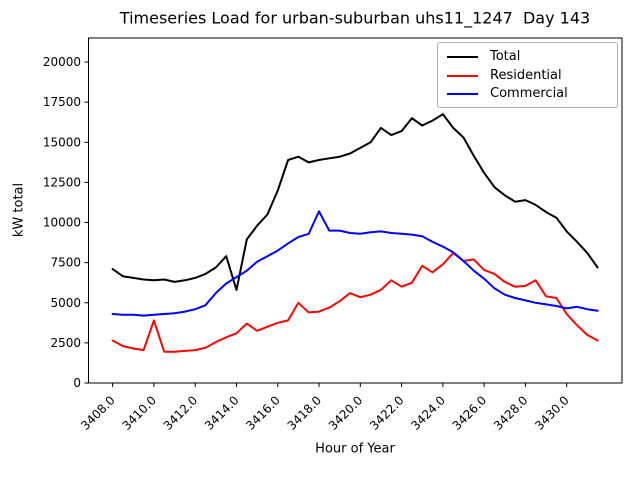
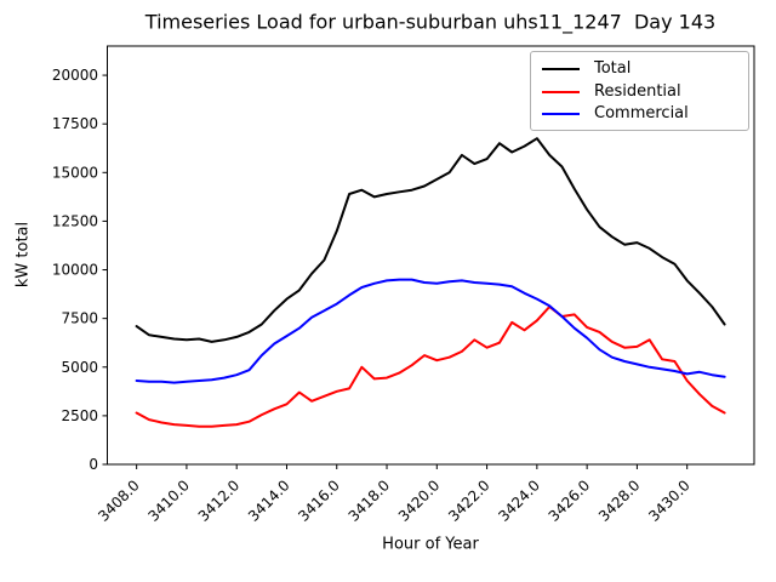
Residential/3410.0: 3900 -> 2000
Total/3414.0: 5800 -> 8500
Commercial/3418.0: 10700 -> 9400
